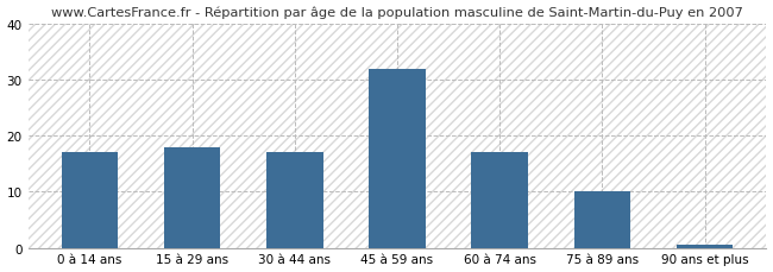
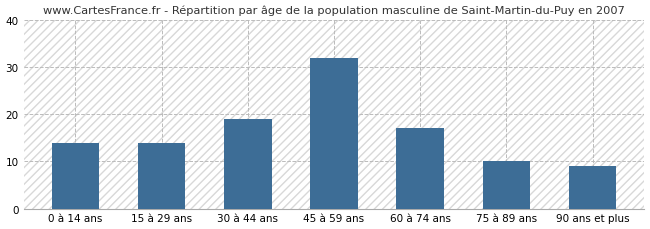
0 à 14 ans: 17.0 -> 14.0
15 à 29 ans: 18.0 -> 14.0
30 à 44 ans: 17.0 -> 19.0
90 ans et plus: 0.5 -> 9.0
